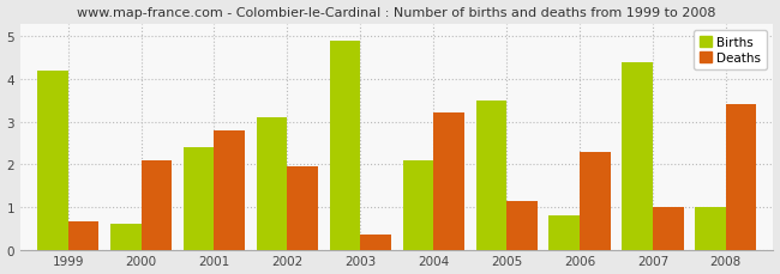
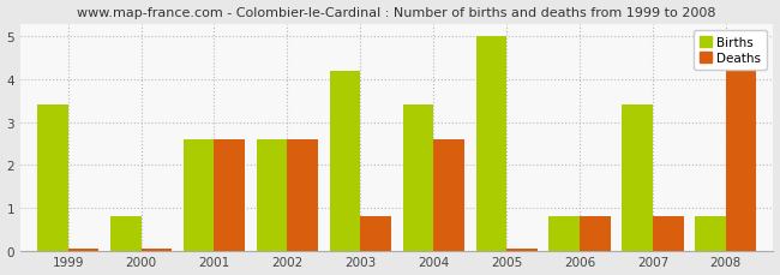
Births/1999: 4.2 -> 3.4
Deaths/1999: 0.65 -> 0.05
Births/2000: 0.6 -> 0.8
Deaths/2000: 2.10 -> 0.05
Births/2001: 2.4 -> 2.6
Deaths/2001: 2.80 -> 2.60
Births/2002: 3.1 -> 2.6
Deaths/2002: 1.95 -> 2.60
Births/2003: 4.9 -> 4.2
Deaths/2003: 0.35 -> 0.80
Births/2004: 2.1 -> 3.4
Deaths/2004: 3.20 -> 2.60
Births/2005: 3.5 -> 5.0
Deaths/2005: 1.15 -> 0.05
Deaths/2006: 2.30 -> 0.80
Births/2007: 4.4 -> 3.4
Deaths/2007: 1.00 -> 0.80
Births/2008: 1.0 -> 0.8
Deaths/2008: 3.40 -> 4.20
